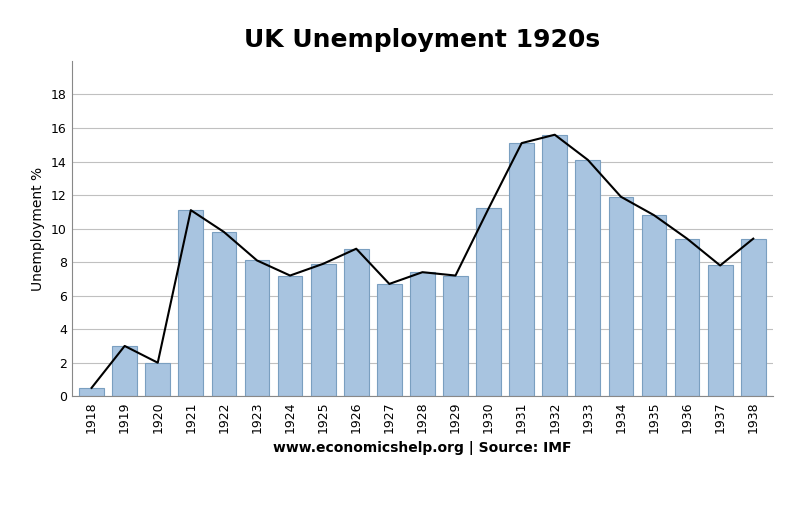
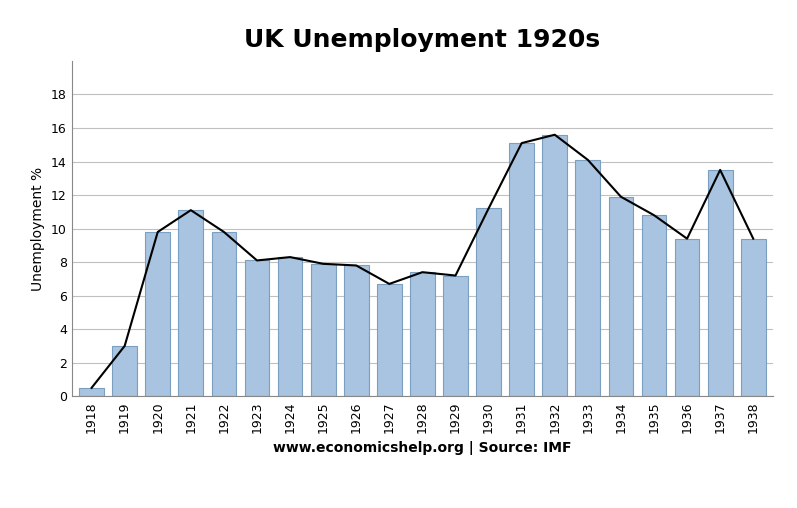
1920: 2.0 -> 9.8
1924: 7.2 -> 8.3
1926: 8.8 -> 7.8
1937: 7.8 -> 13.5
